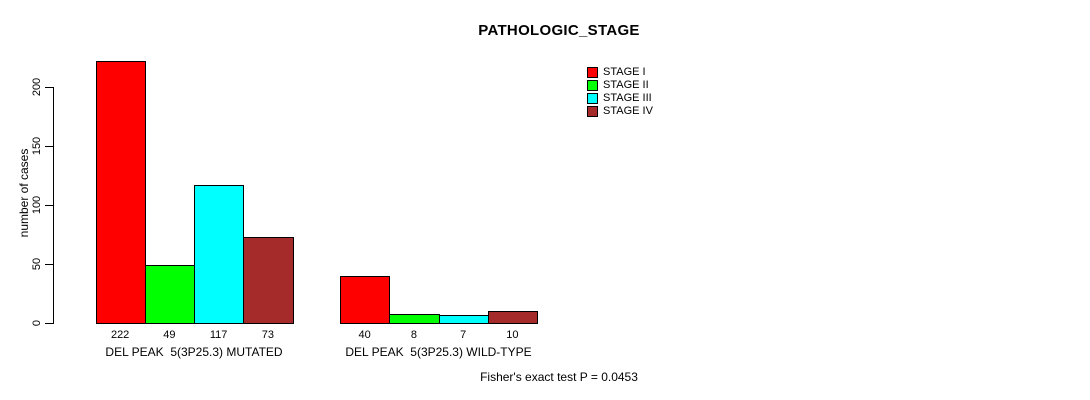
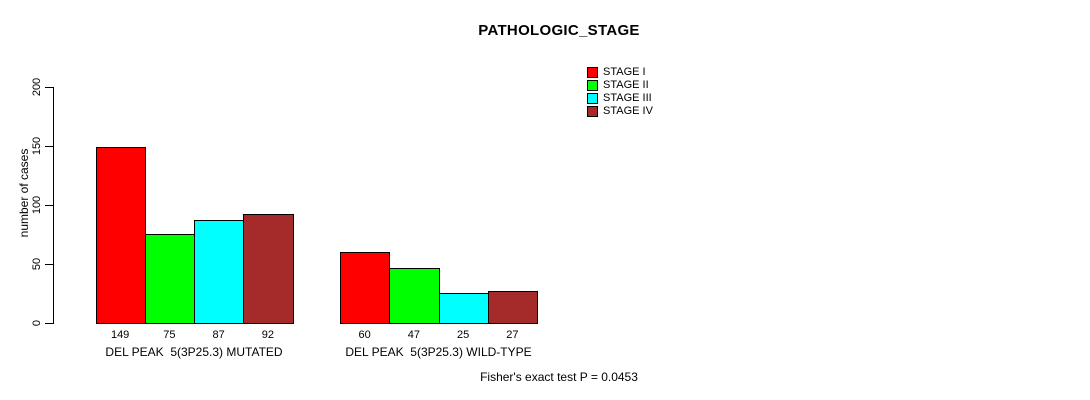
STAGE I/DEL PEAK 5(3P25.3) MUTATED: 222 -> 149
STAGE II/DEL PEAK 5(3P25.3) MUTATED: 49 -> 75
STAGE III/DEL PEAK 5(3P25.3) MUTATED: 117 -> 87
STAGE IV/DEL PEAK 5(3P25.3) MUTATED: 73 -> 92
STAGE I/DEL PEAK 5(3P25.3) WILD-TYPE: 40 -> 60
STAGE II/DEL PEAK 5(3P25.3) WILD-TYPE: 8 -> 47
STAGE III/DEL PEAK 5(3P25.3) WILD-TYPE: 7 -> 25
STAGE IV/DEL PEAK 5(3P25.3) WILD-TYPE: 10 -> 27
